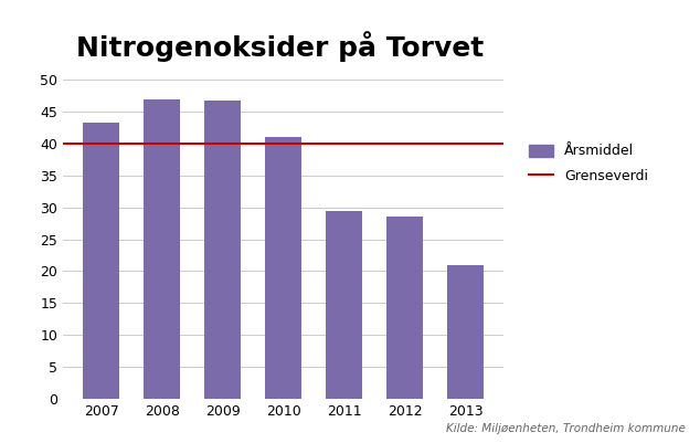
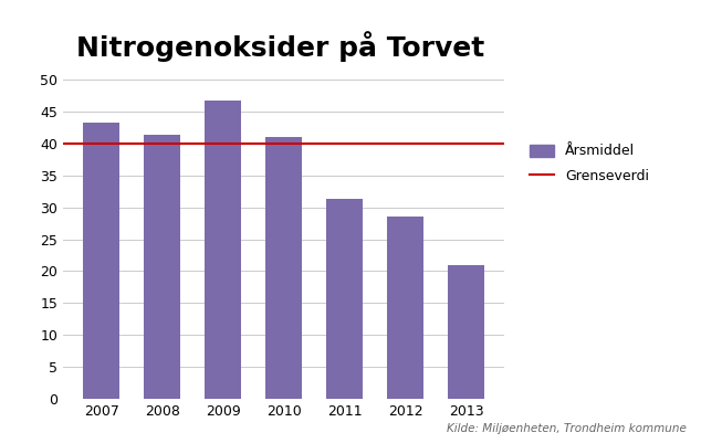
2008: 47.0 -> 41.4
2011: 29.4 -> 31.4
